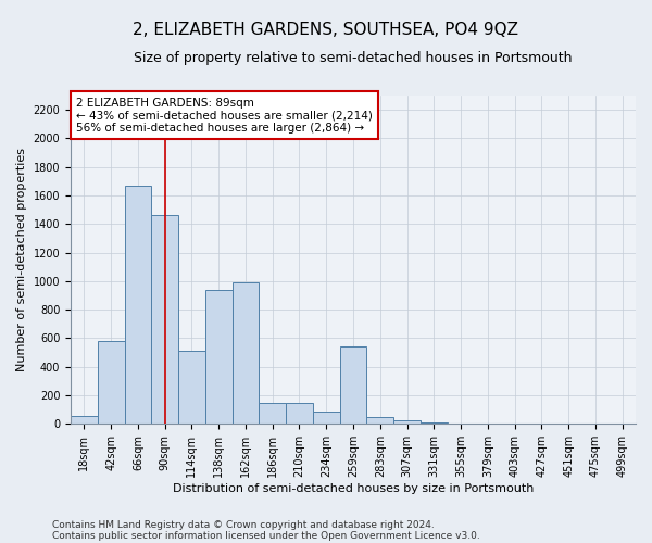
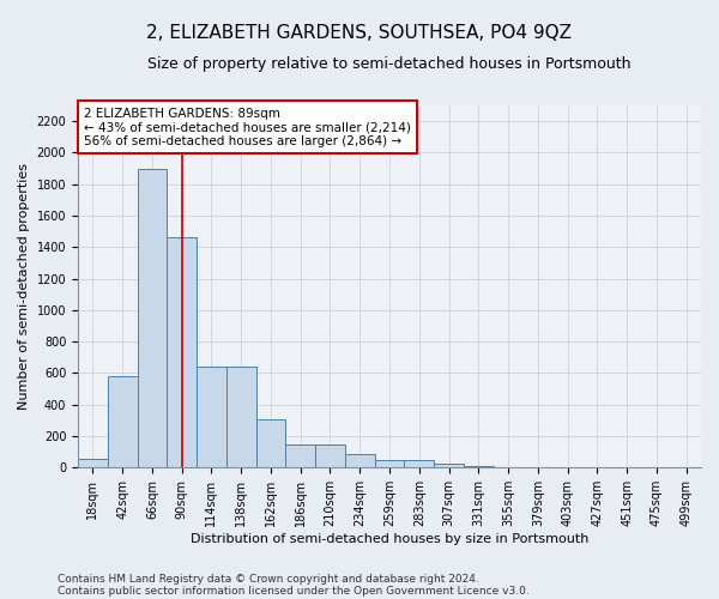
66sqm: 1670 -> 1900
114sqm: 510 -> 640
138sqm: 940 -> 640
162sqm: 990 -> 300
259sqm: 540 -> 50
